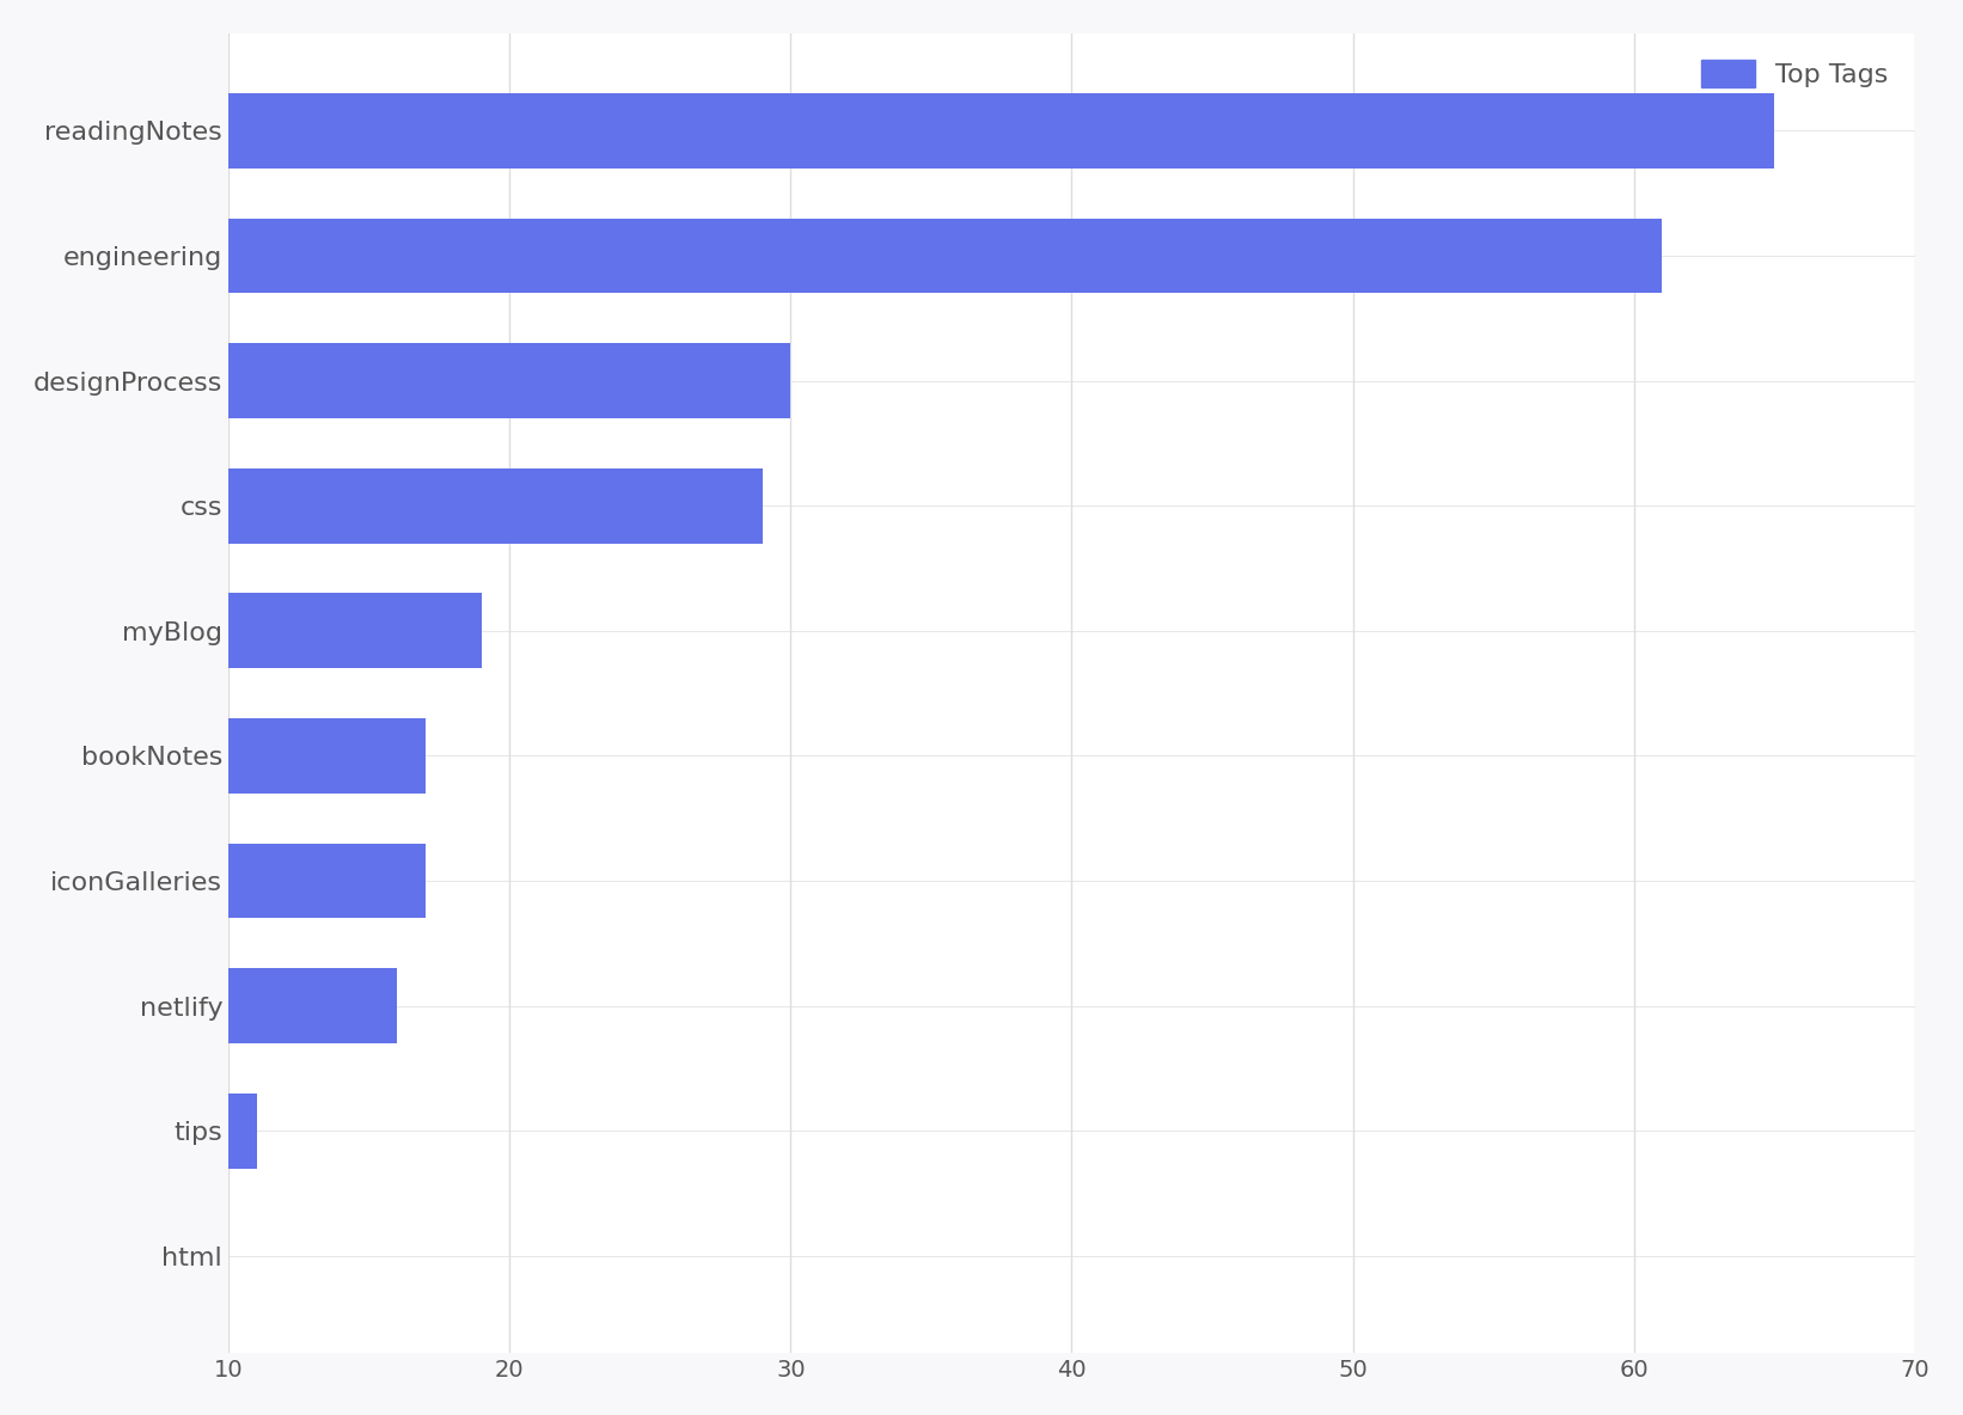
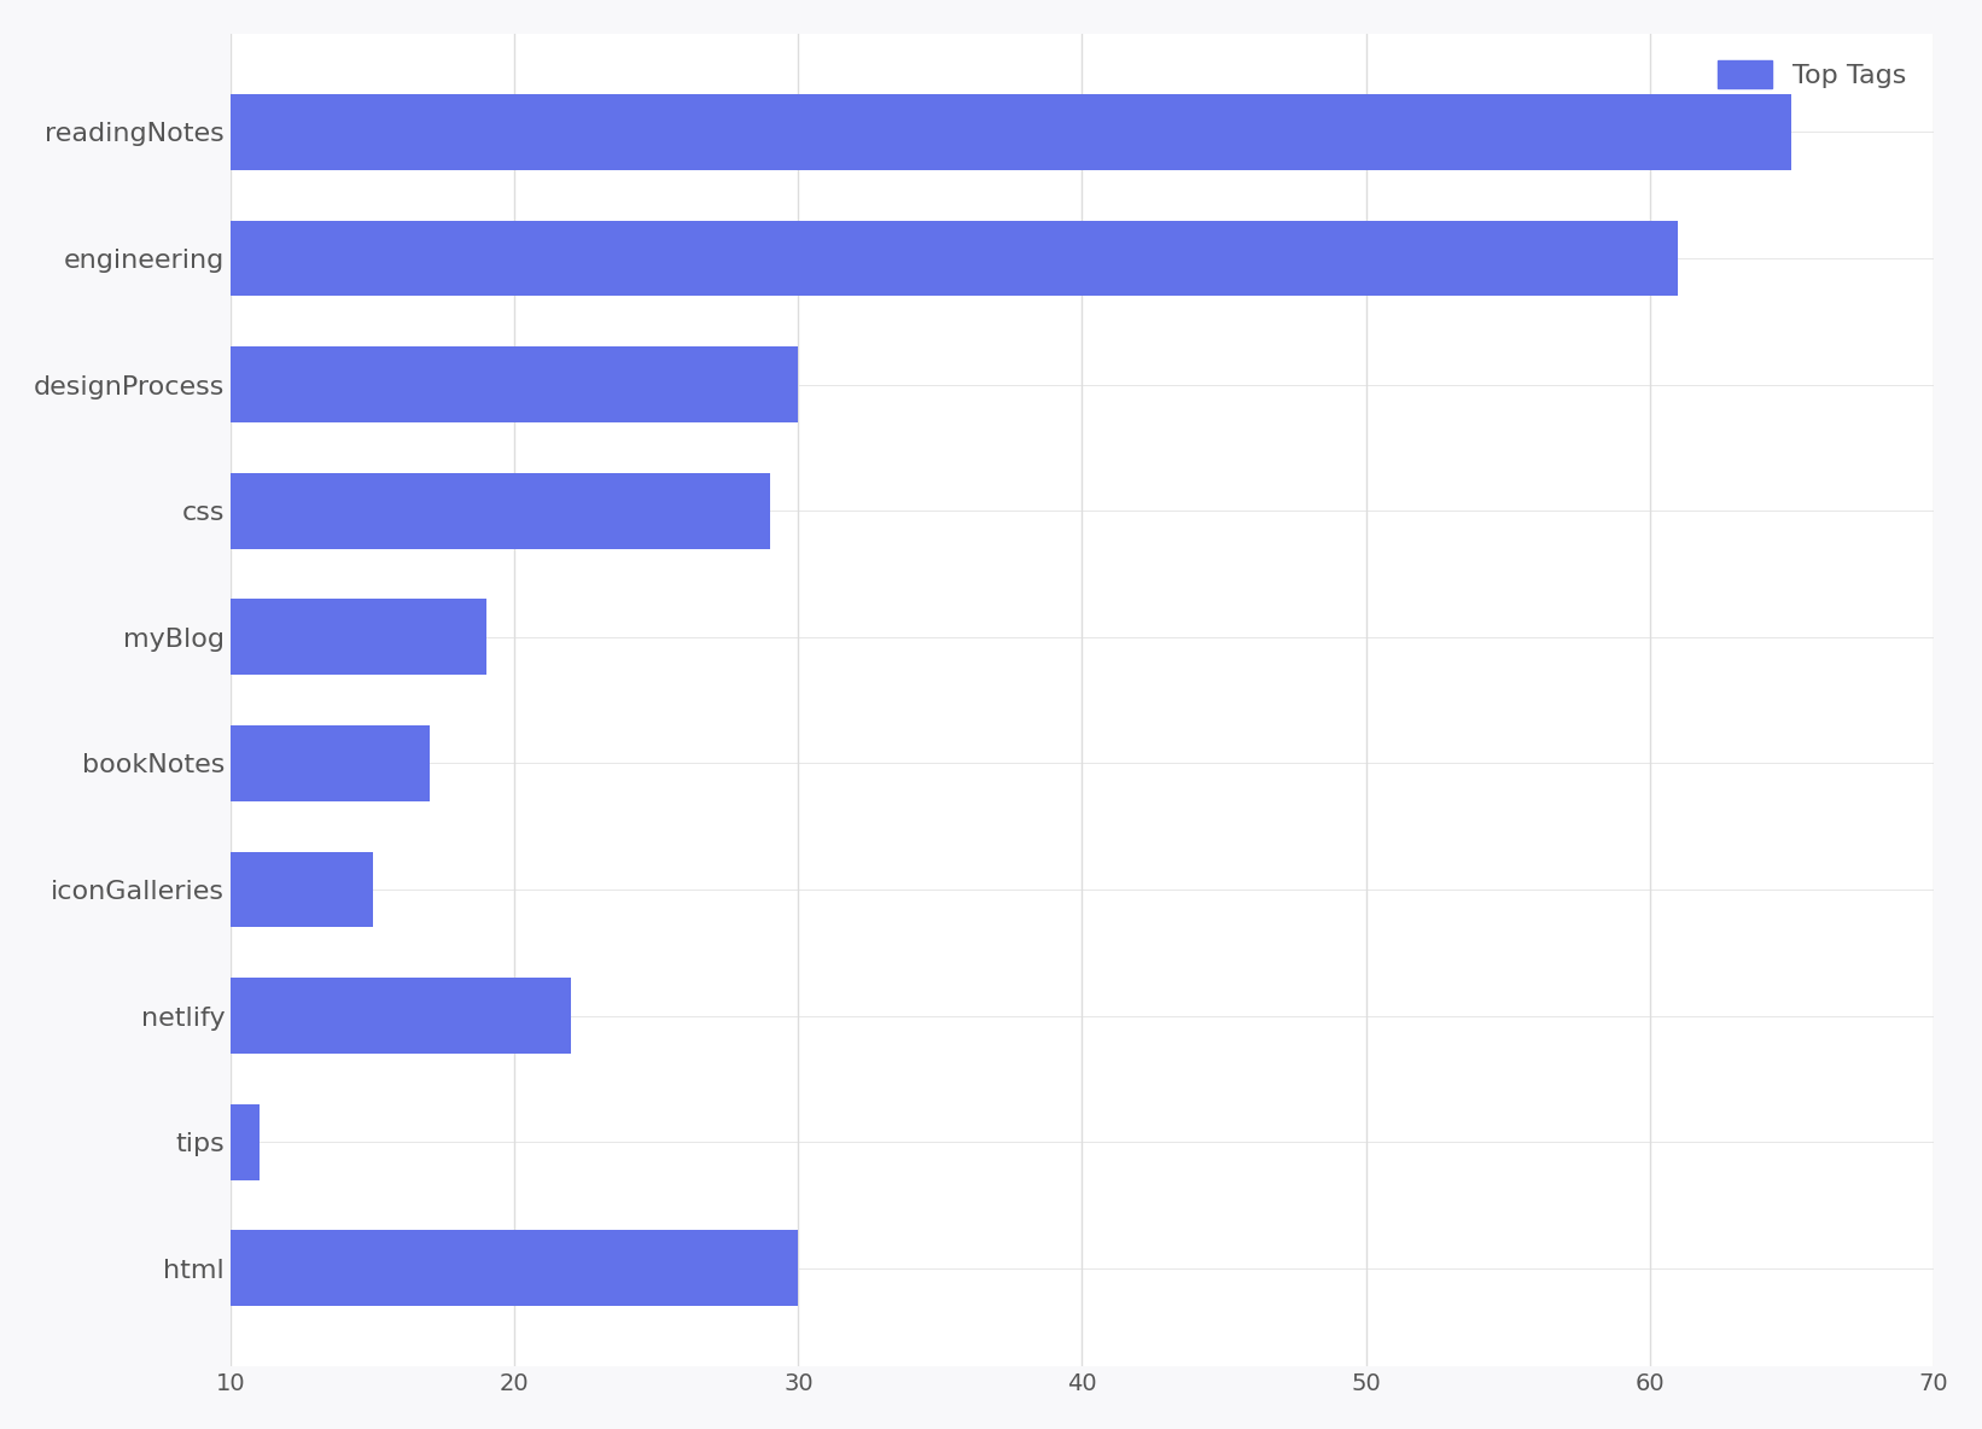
iconGalleries: 17 -> 15
netlify: 16 -> 22
html: 10 -> 30
